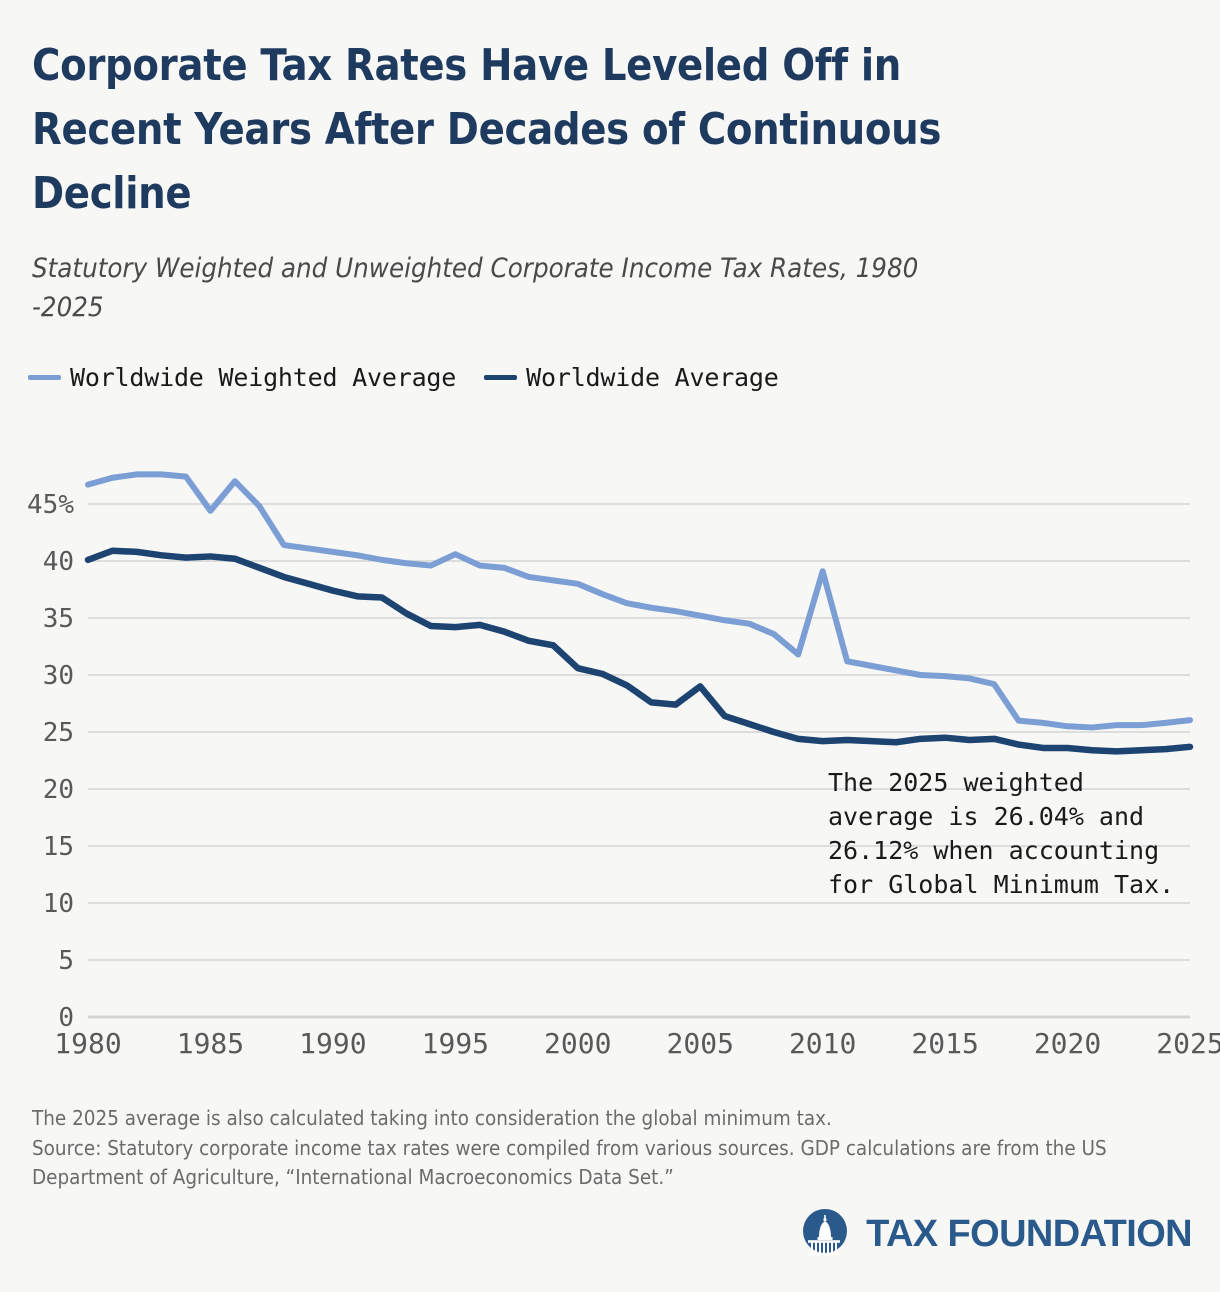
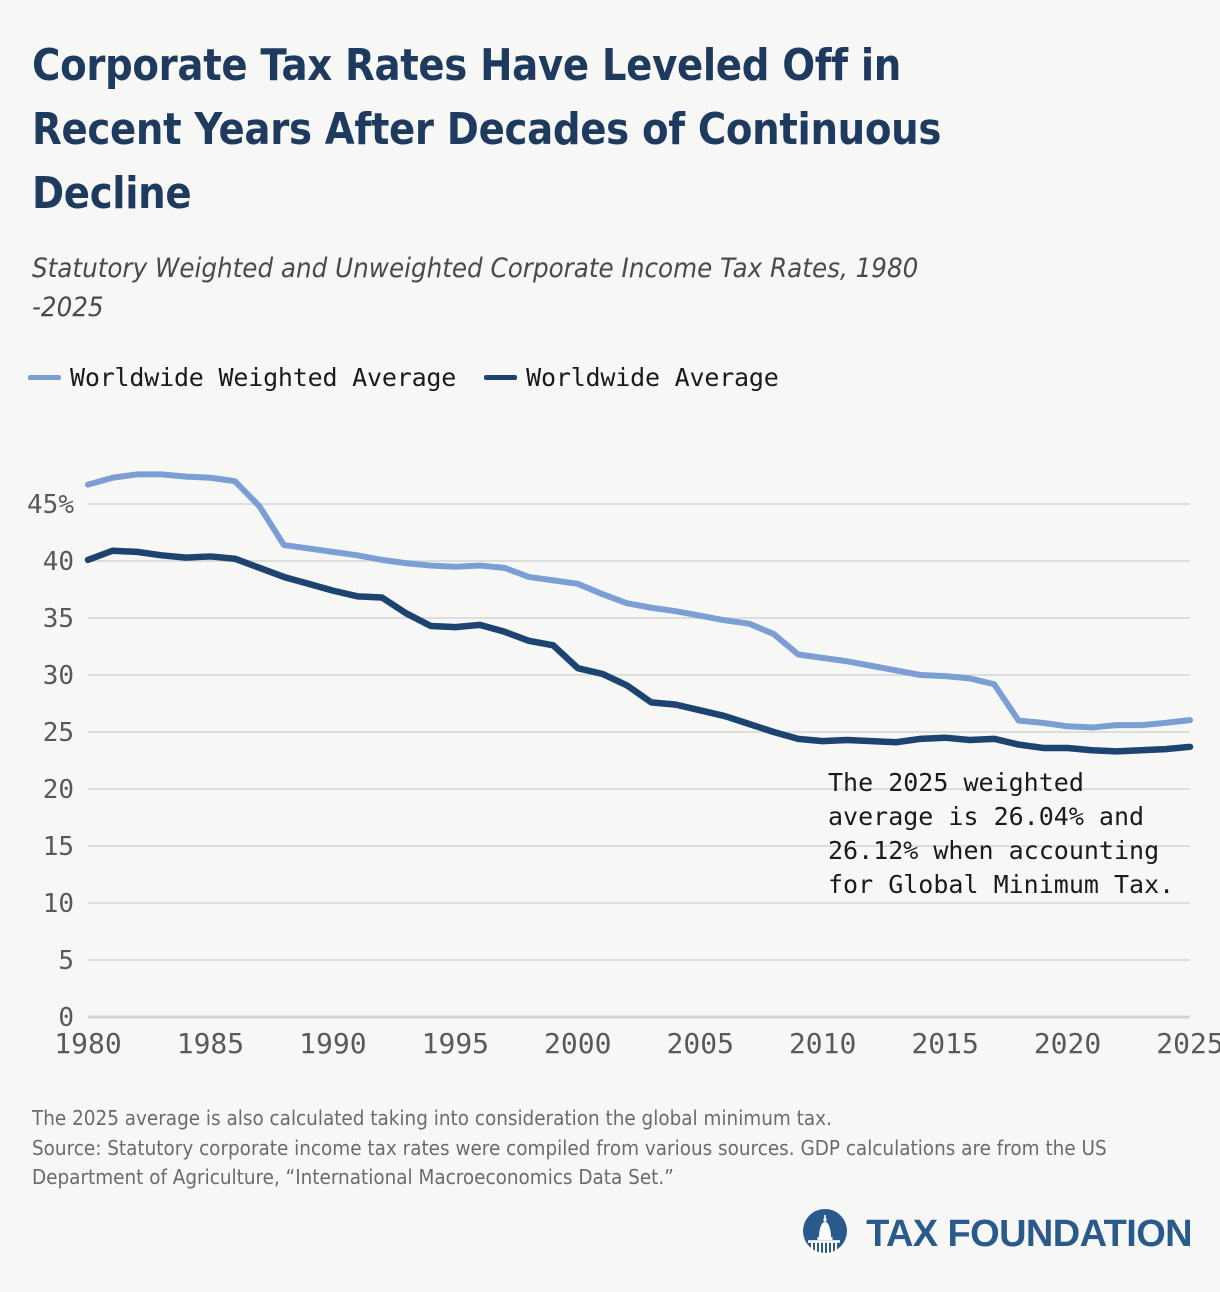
Worldwide Weighted Average/1985: 44.4% -> 47.3%
Worldwide Weighted Average/1995: 40.6% -> 39.5%
Worldwide Average/2005: 29.0% -> 26.9%
Worldwide Weighted Average/2010: 39.1% -> 31.5%
